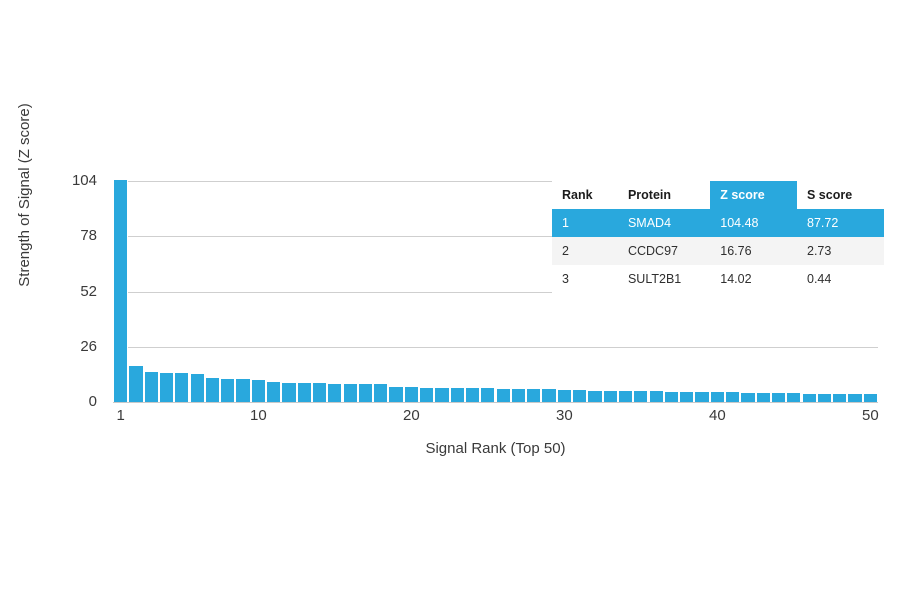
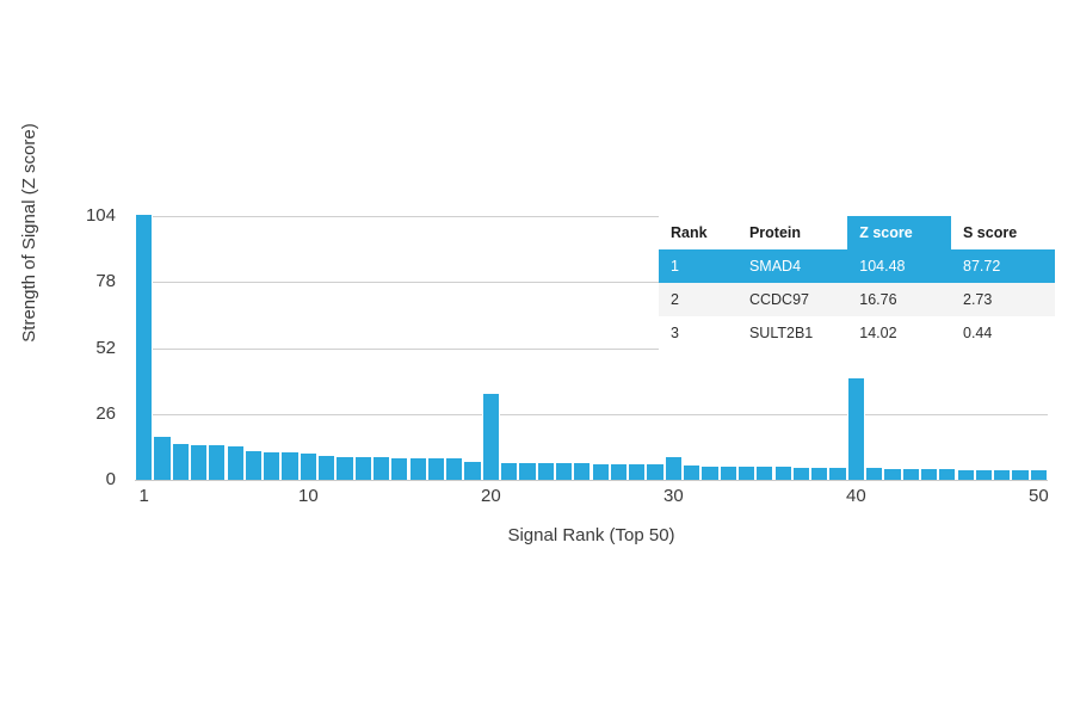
20: 7 -> 34
30: 6 -> 9
40: 5 -> 40
